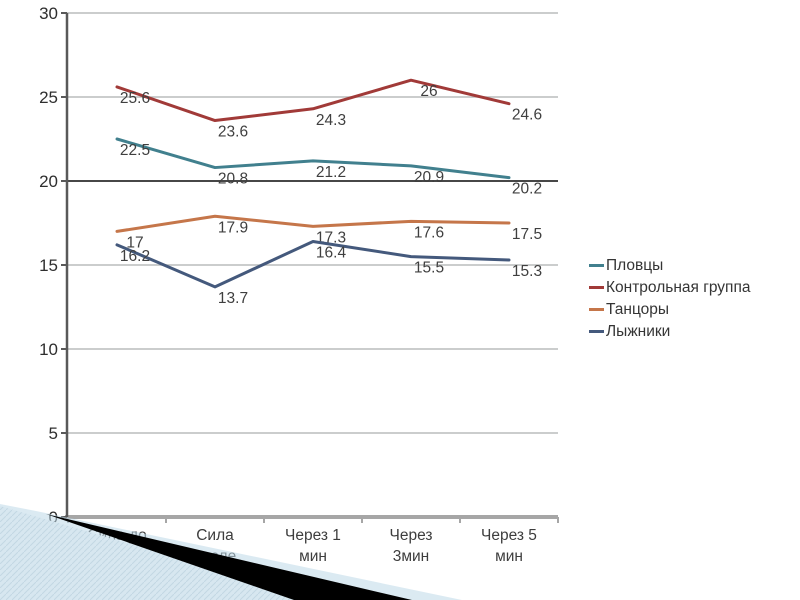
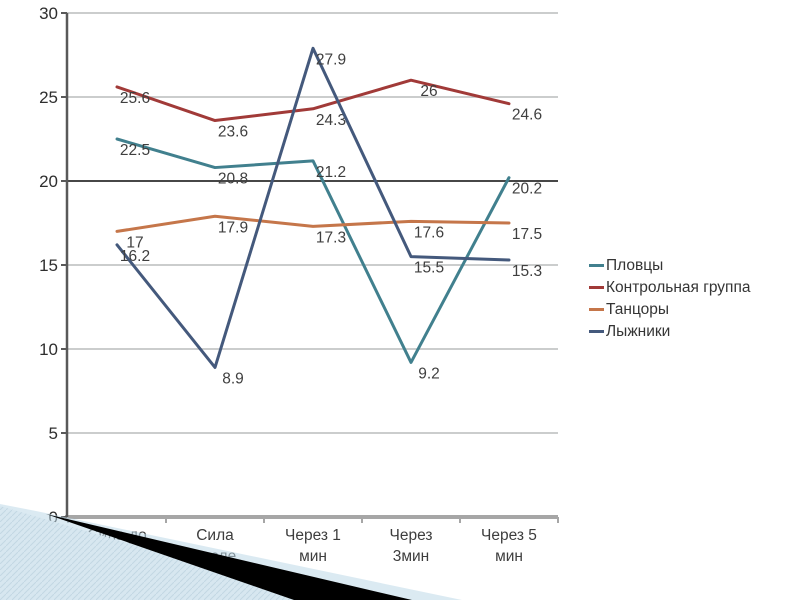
Лыжники/Сила после: 13.7 -> 8.9
Лыжники/Через 1 мин: 16.4 -> 27.9
Пловцы/Через 3мин: 20.9 -> 9.2
